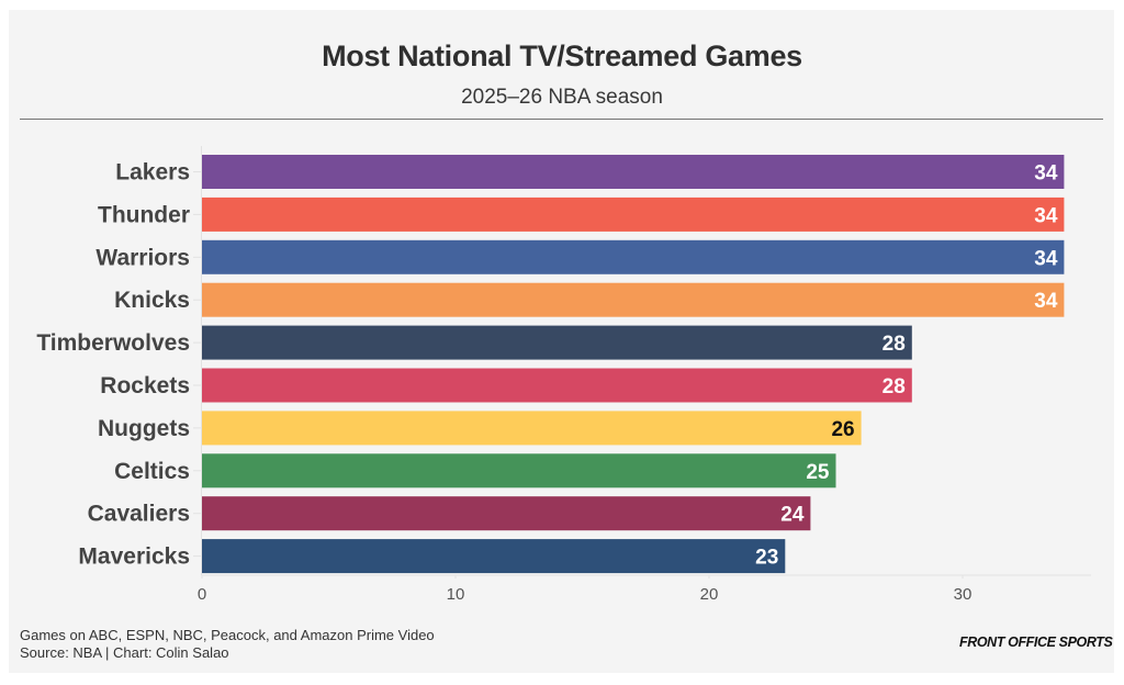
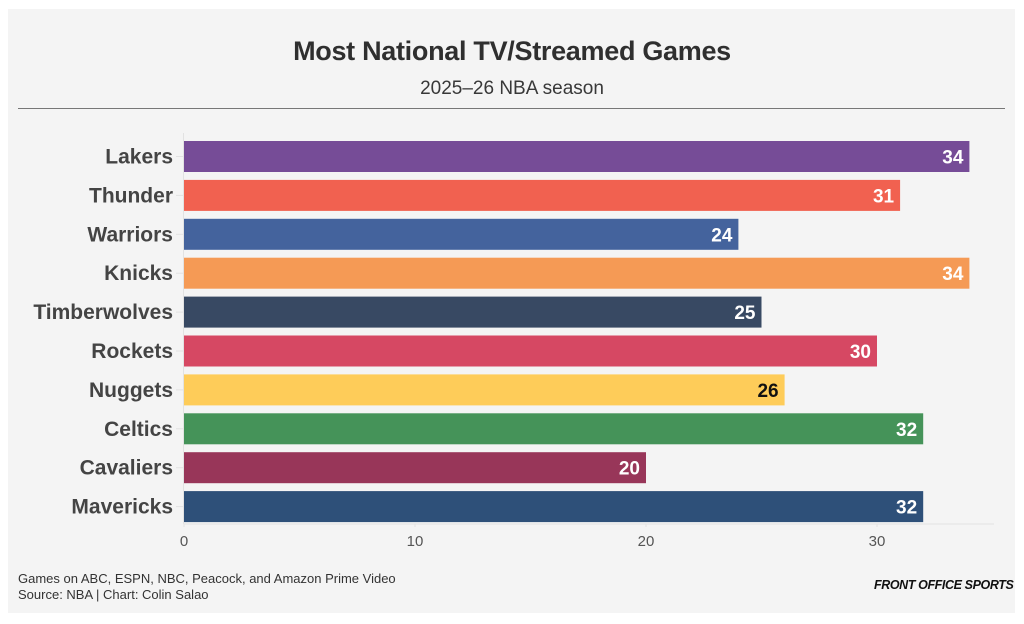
Thunder: 34 -> 31
Warriors: 34 -> 24
Timberwolves: 28 -> 25
Rockets: 28 -> 30
Celtics: 25 -> 32
Cavaliers: 24 -> 20
Mavericks: 23 -> 32
